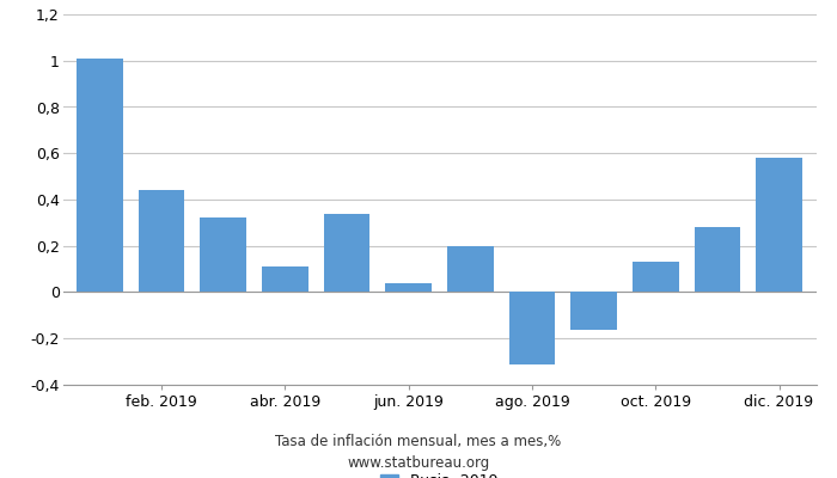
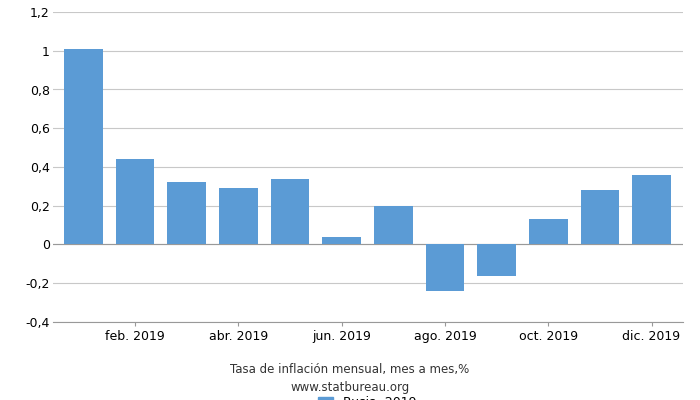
abr. 2019: 0,11 -> 0,29
ago. 2019: -0,31 -> -0,24
dic. 2019: 0,58 -> 0,36
